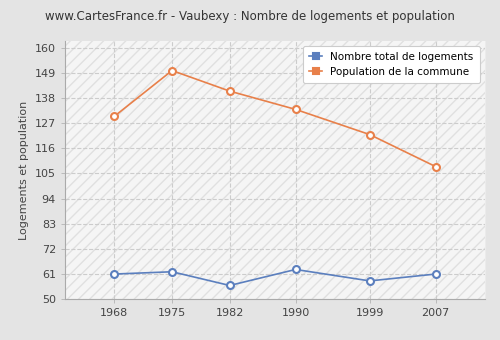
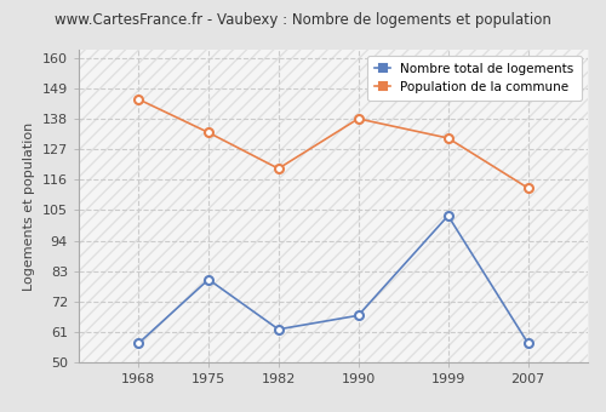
Nombre total de logements/1968: 61 -> 57
Population de la commune/1968: 130 -> 145
Nombre total de logements/1975: 62 -> 80
Population de la commune/1975: 150 -> 133
Nombre total de logements/1982: 56 -> 62
Population de la commune/1982: 141 -> 120
Nombre total de logements/1990: 63 -> 67
Population de la commune/1990: 133 -> 138
Nombre total de logements/1999: 58 -> 103
Population de la commune/1999: 122 -> 131
Nombre total de logements/2007: 61 -> 57
Population de la commune/2007: 108 -> 113
